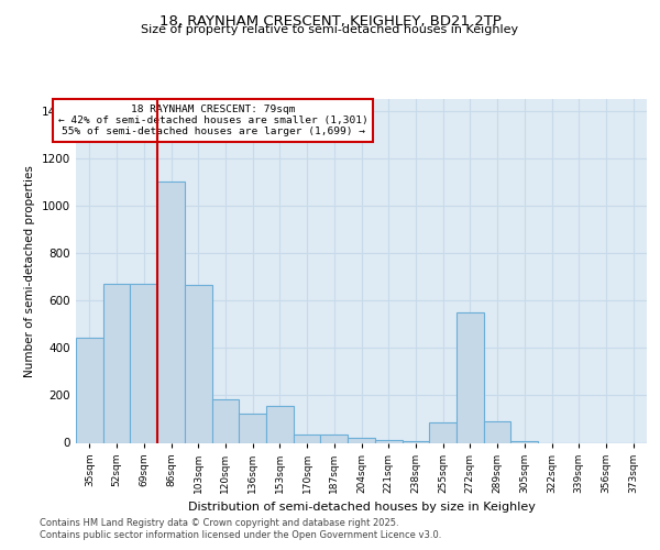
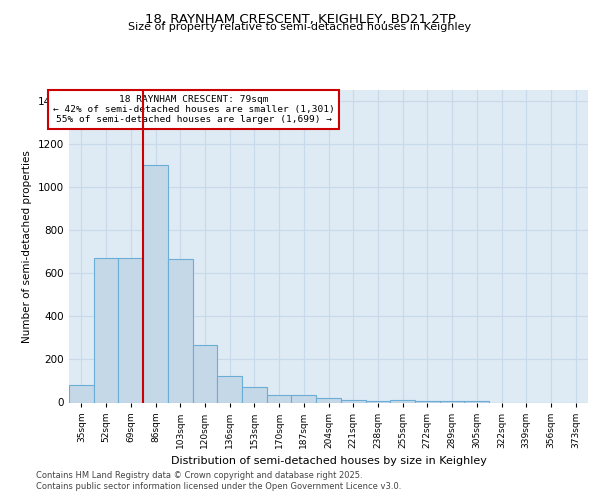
35sqm: 445 -> 80
120sqm: 185 -> 265
153sqm: 155 -> 70
255sqm: 85 -> 12
272sqm: 550 -> 5
289sqm: 90 -> 5
